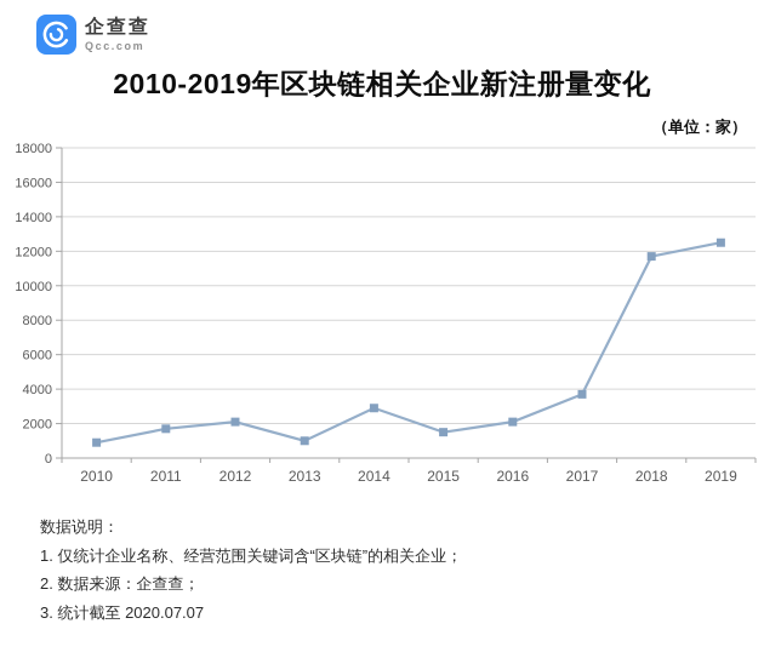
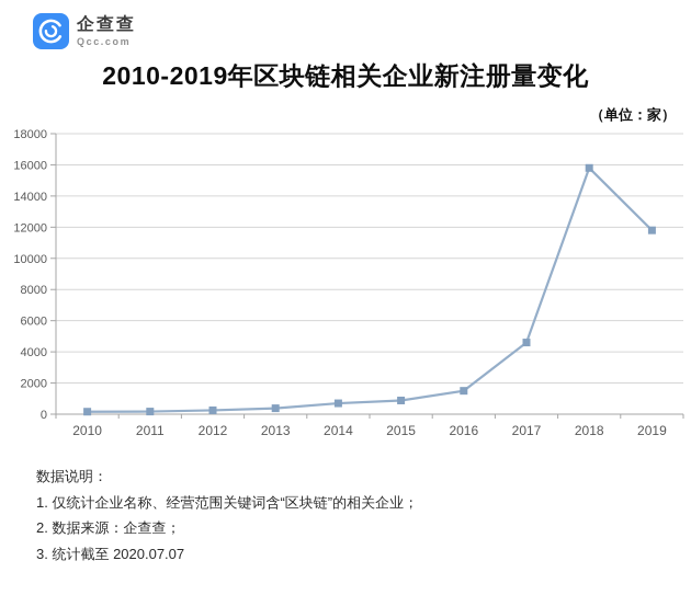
2010: 900 -> 200
2011: 1700 -> 200
2012: 2100 -> 200
2013: 1000 -> 400
2014: 2900 -> 700
2015: 1500 -> 900
2016: 2100 -> 1500
2017: 3700 -> 4600
2018: 11700 -> 15800
2019: 12500 -> 11800
